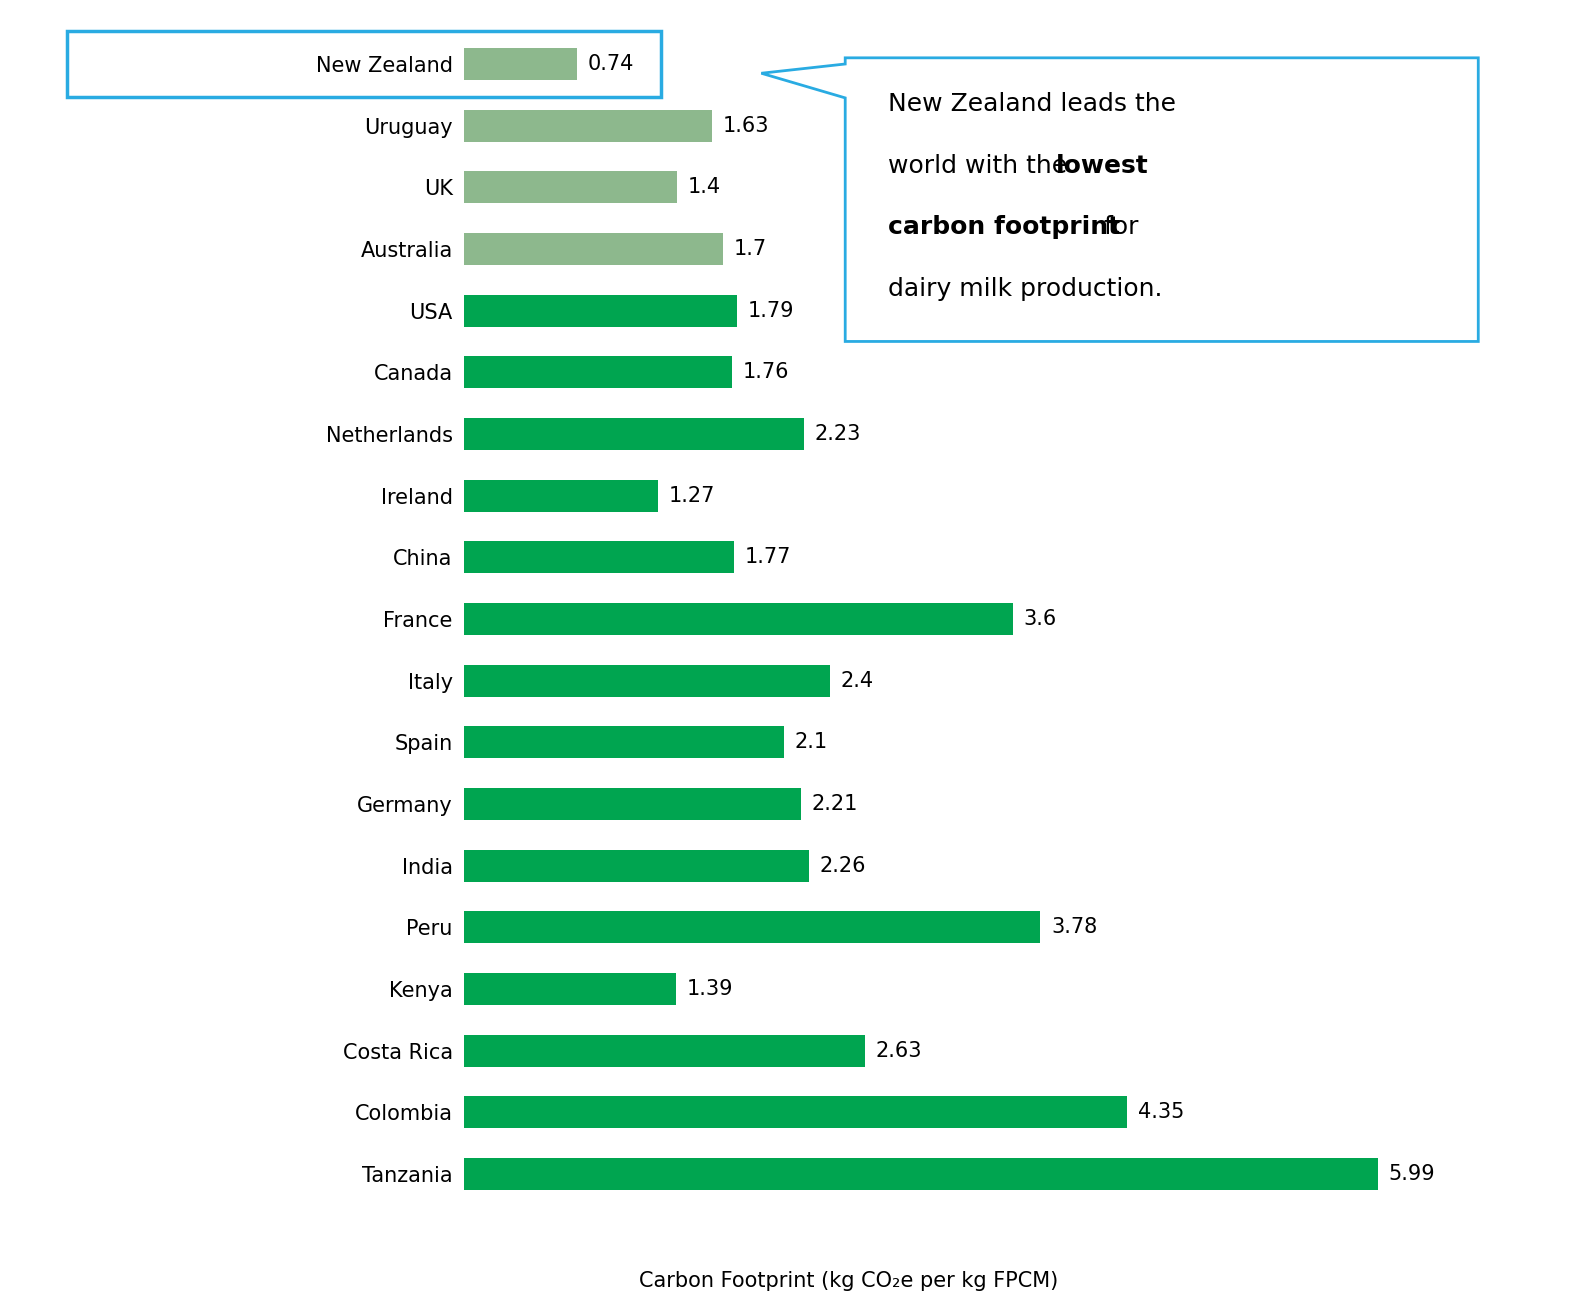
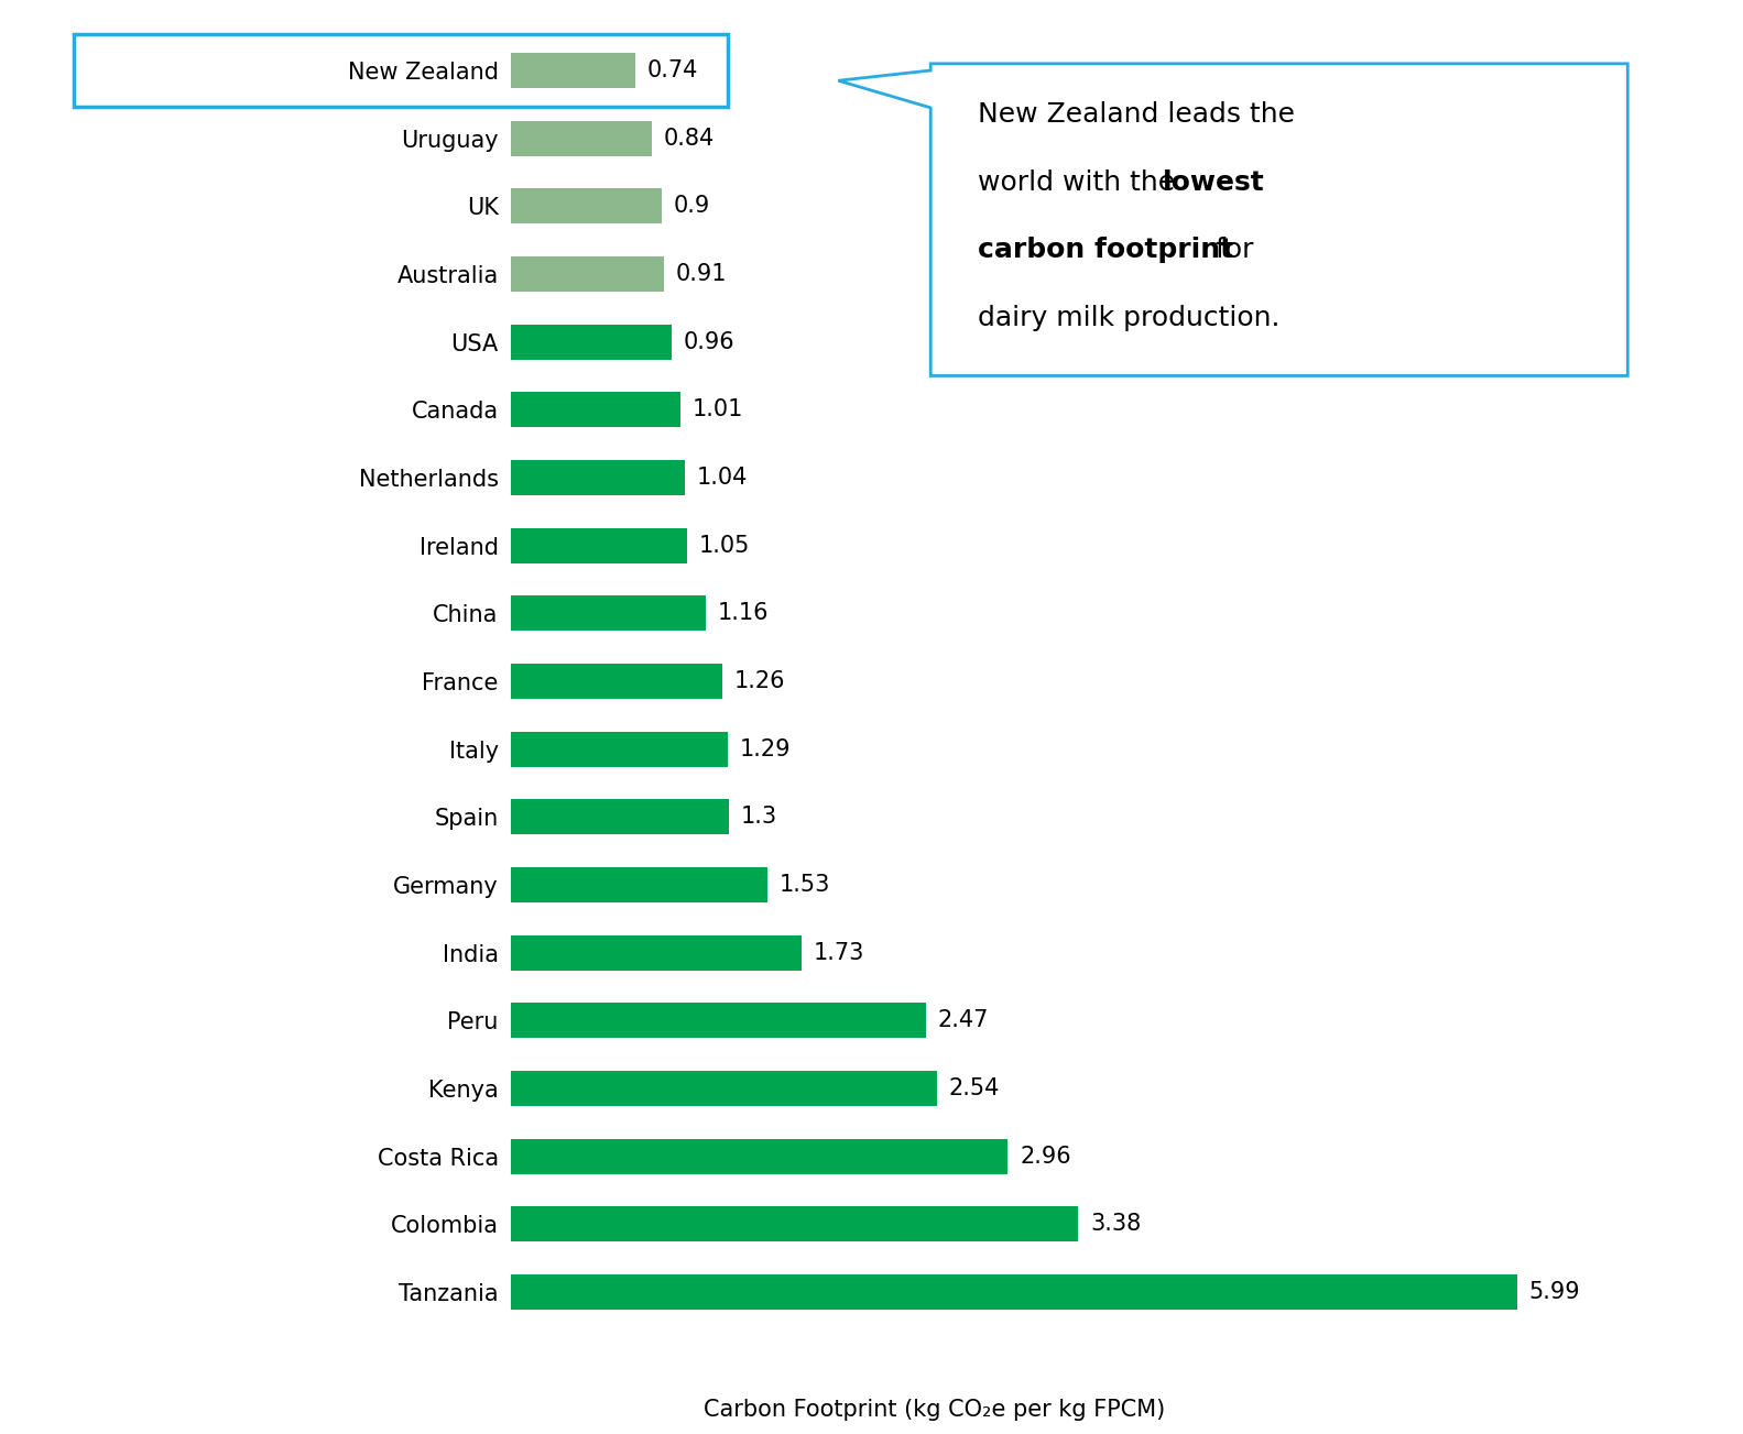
Uruguay: 1.63 -> 0.84
UK: 1.4 -> 0.9
Australia: 1.7 -> 0.91
USA: 1.79 -> 0.96
Canada: 1.76 -> 1.01
Netherlands: 2.23 -> 1.04
Ireland: 1.27 -> 1.05
China: 1.77 -> 1.16
France: 3.6 -> 1.26
Italy: 2.4 -> 1.29
Spain: 2.1 -> 1.3
Germany: 2.21 -> 1.53
India: 2.26 -> 1.73
Peru: 3.78 -> 2.47
Kenya: 1.39 -> 2.54
Costa Rica: 2.63 -> 2.96
Colombia: 4.35 -> 3.38
